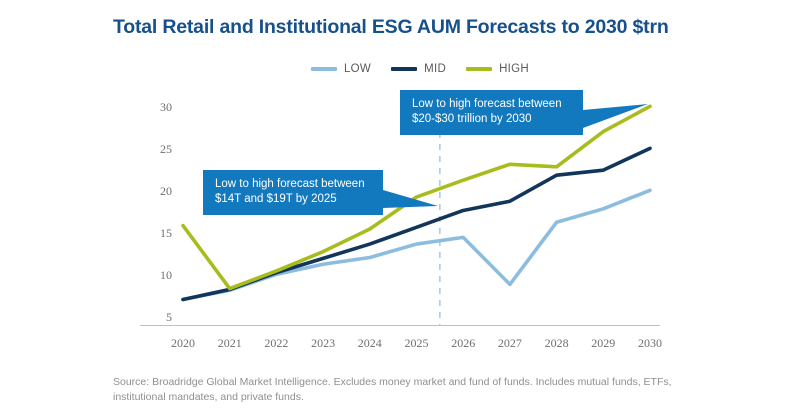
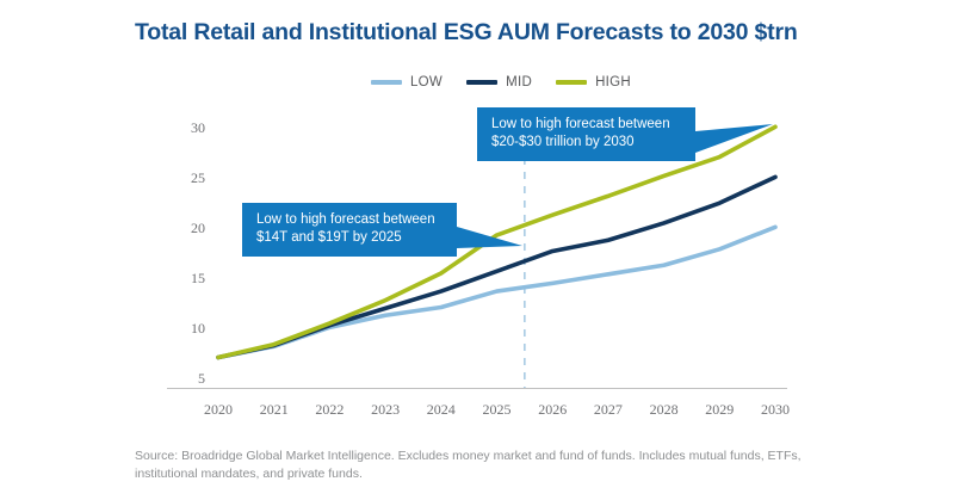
HIGH/2020: 16 -> 7
LOW/2027: 9 -> 16
MID/2028: 22 -> 21
HIGH/2028: 23 -> 25
